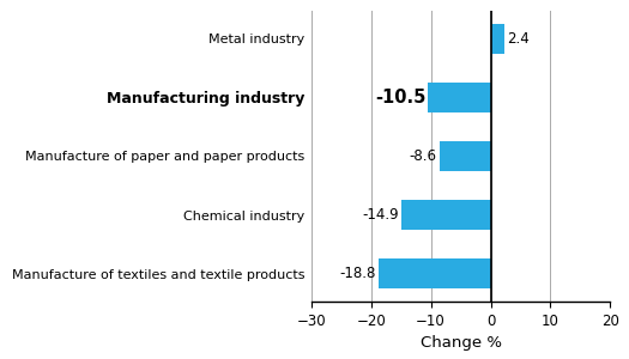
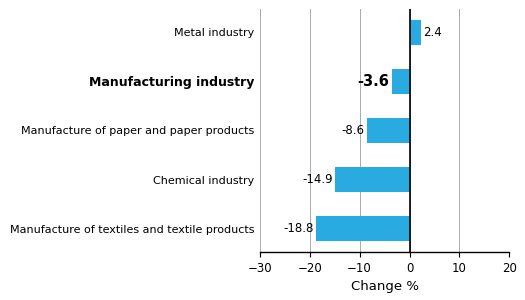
Manufacturing industry: -10.5 -> -3.6
